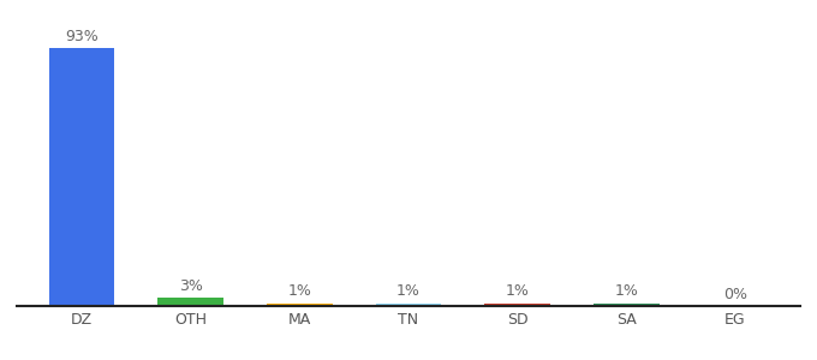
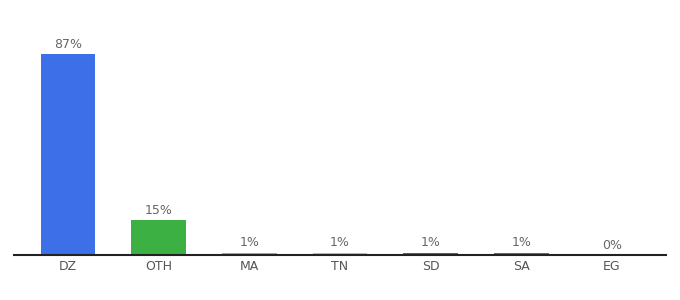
DZ: 93% -> 87%
OTH: 3% -> 15%
